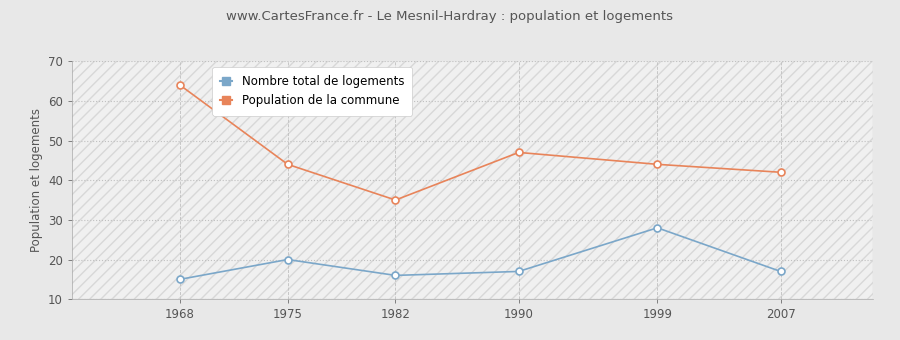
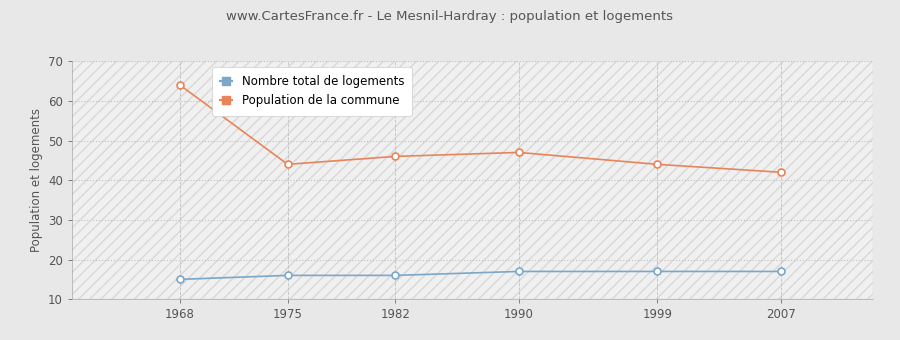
Nombre total de logements/1975: 20 -> 16
Population de la commune/1982: 35 -> 46
Nombre total de logements/1999: 28 -> 17
